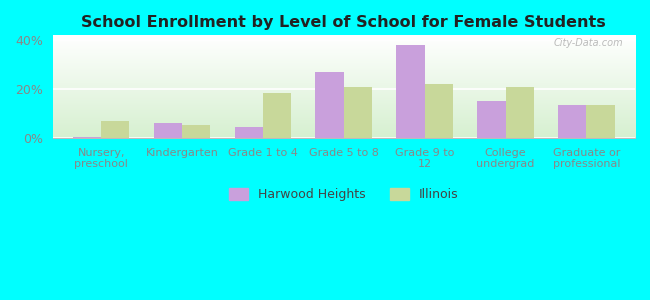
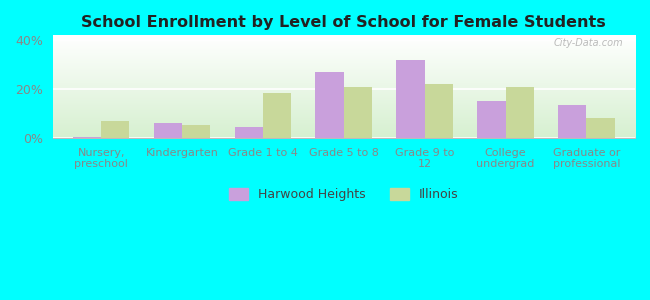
Harwood Heights/Grade 9 to 12: 38.0% -> 32.0%
Illinois/Graduate or professional: 13.5% -> 8.0%
